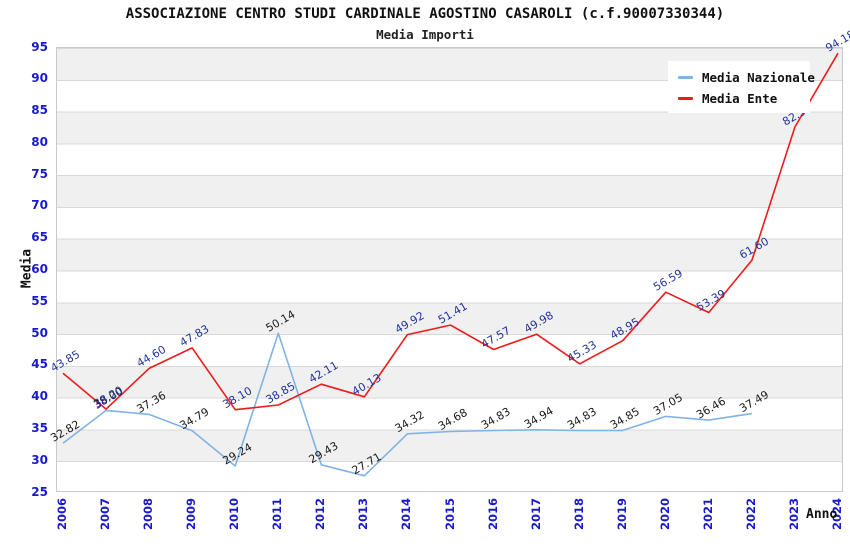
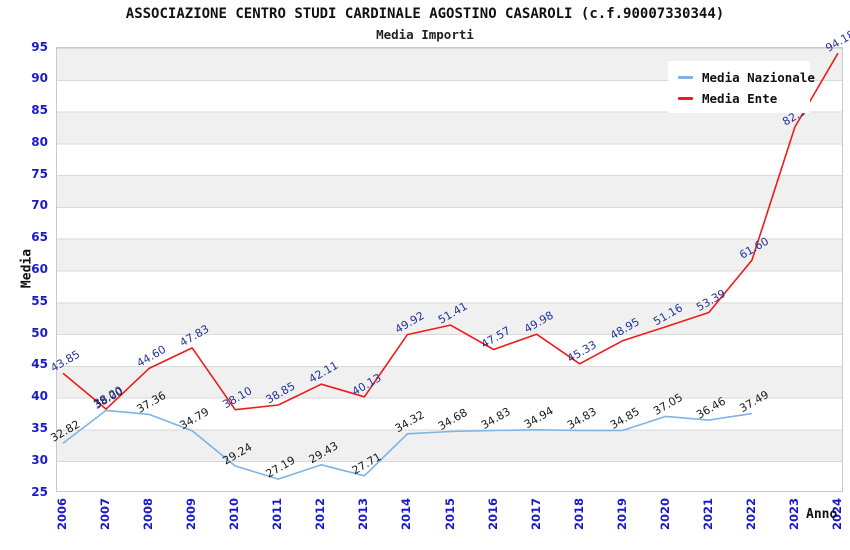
Media Nazionale/2011: 50.14 -> 27.19
Media Ente/2020: 56.59 -> 51.16
